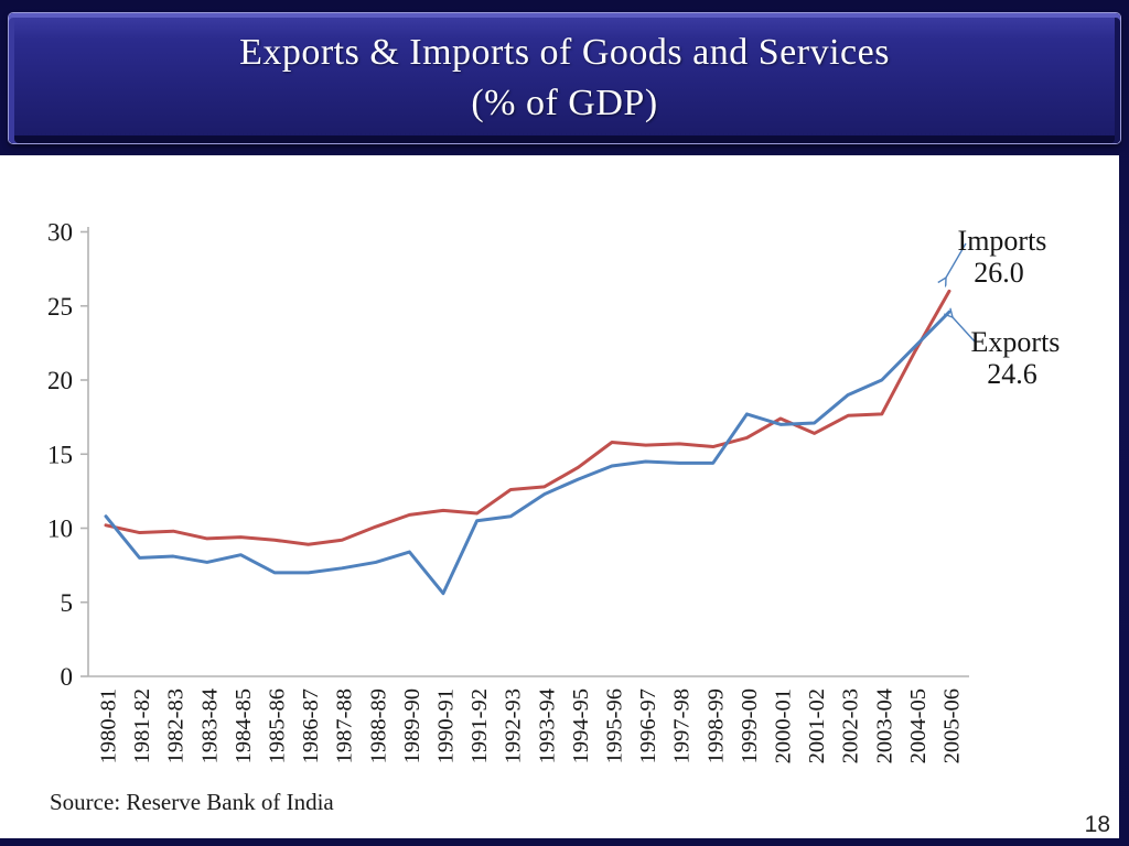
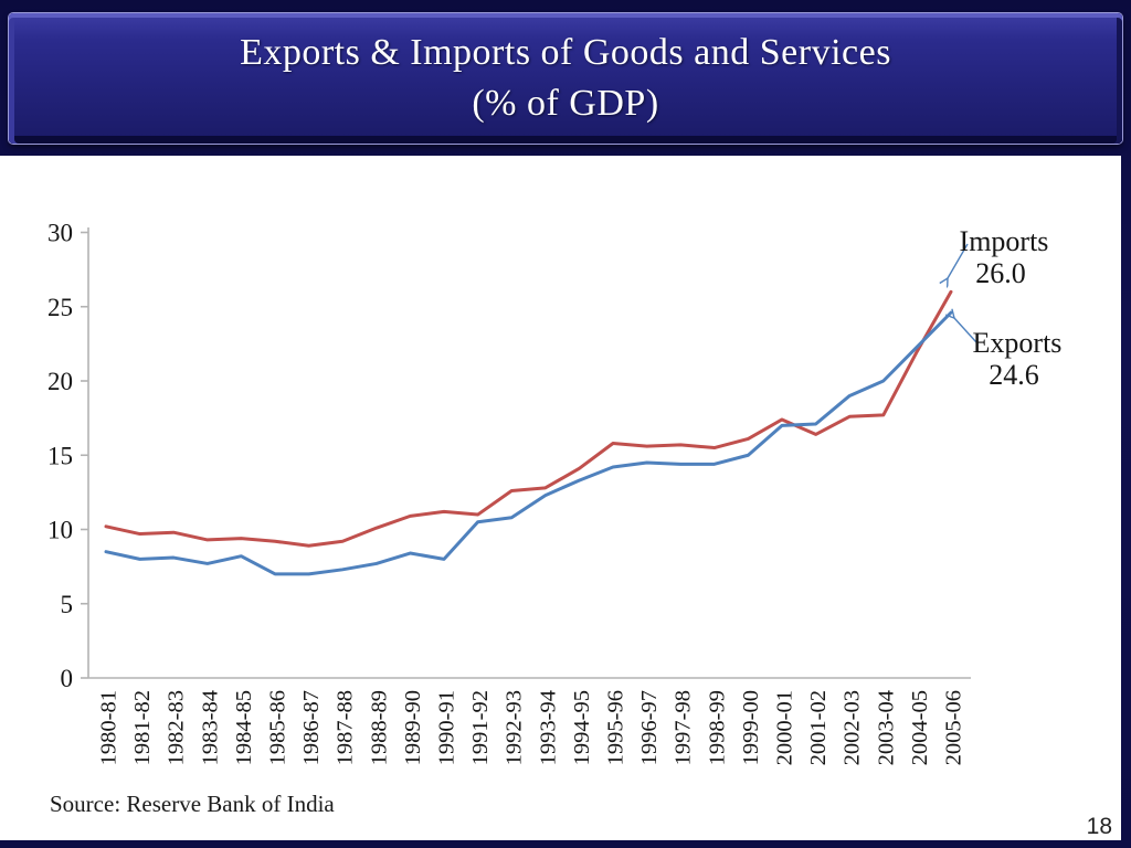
Exports/1980-81: 10.8 -> 8.5
Exports/1990-91: 5.6 -> 8.0
Exports/1999-00: 17.7 -> 15.0
